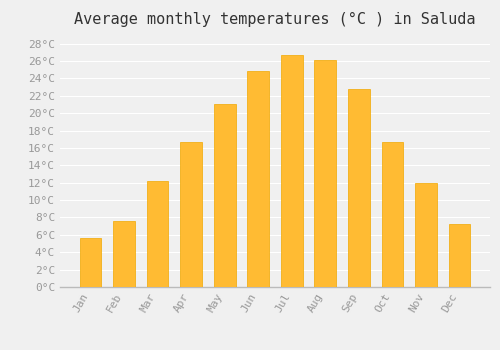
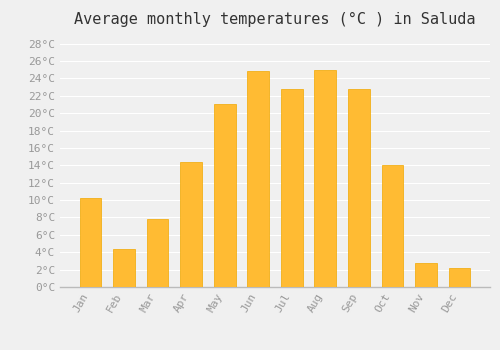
Jan: 5.6°C -> 10.2°C
Feb: 7.6°C -> 4.4°C
Mar: 12.2°C -> 7.8°C
Apr: 16.7°C -> 14.4°C
Jul: 26.7°C -> 22.8°C
Aug: 26.1°C -> 25.0°C
Oct: 16.7°C -> 14.0°C
Nov: 12.0°C -> 2.8°C
Dec: 7.3°C -> 2.2°C
